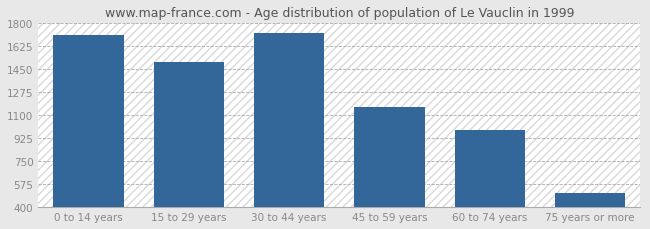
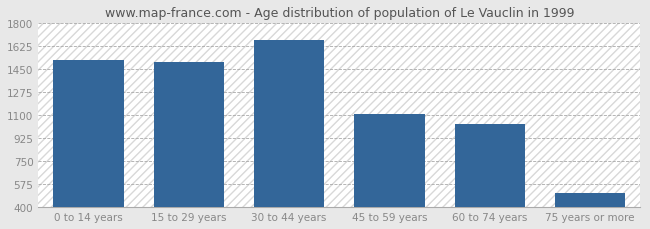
0 to 14 years: 1710 -> 1520
30 to 44 years: 1720 -> 1670
45 to 59 years: 1160 -> 1110
60 to 74 years: 980 -> 1030
